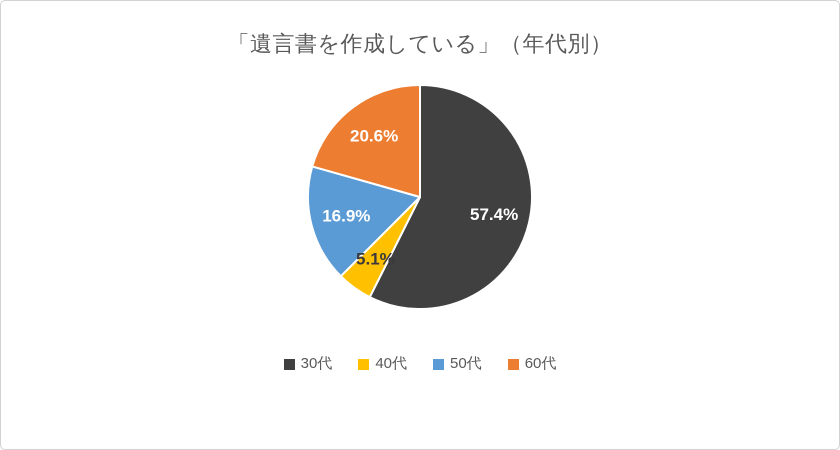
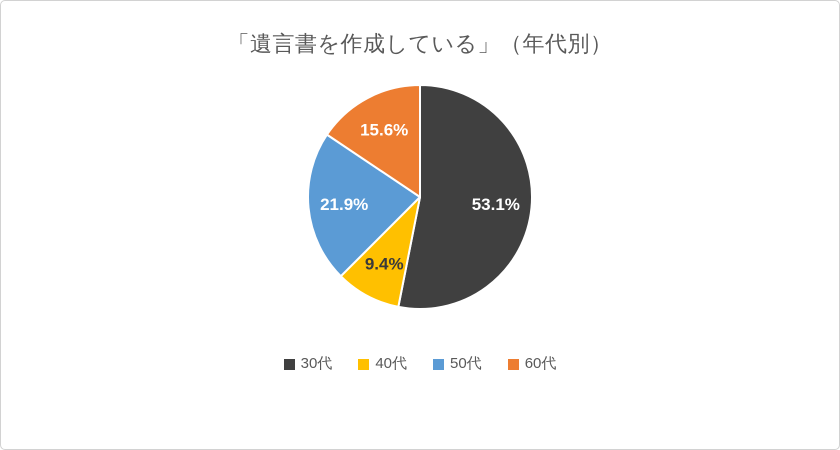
30代: 57.4% -> 53.1%
40代: 5.1% -> 9.4%
50代: 16.9% -> 21.9%
60代: 20.6% -> 15.6%
